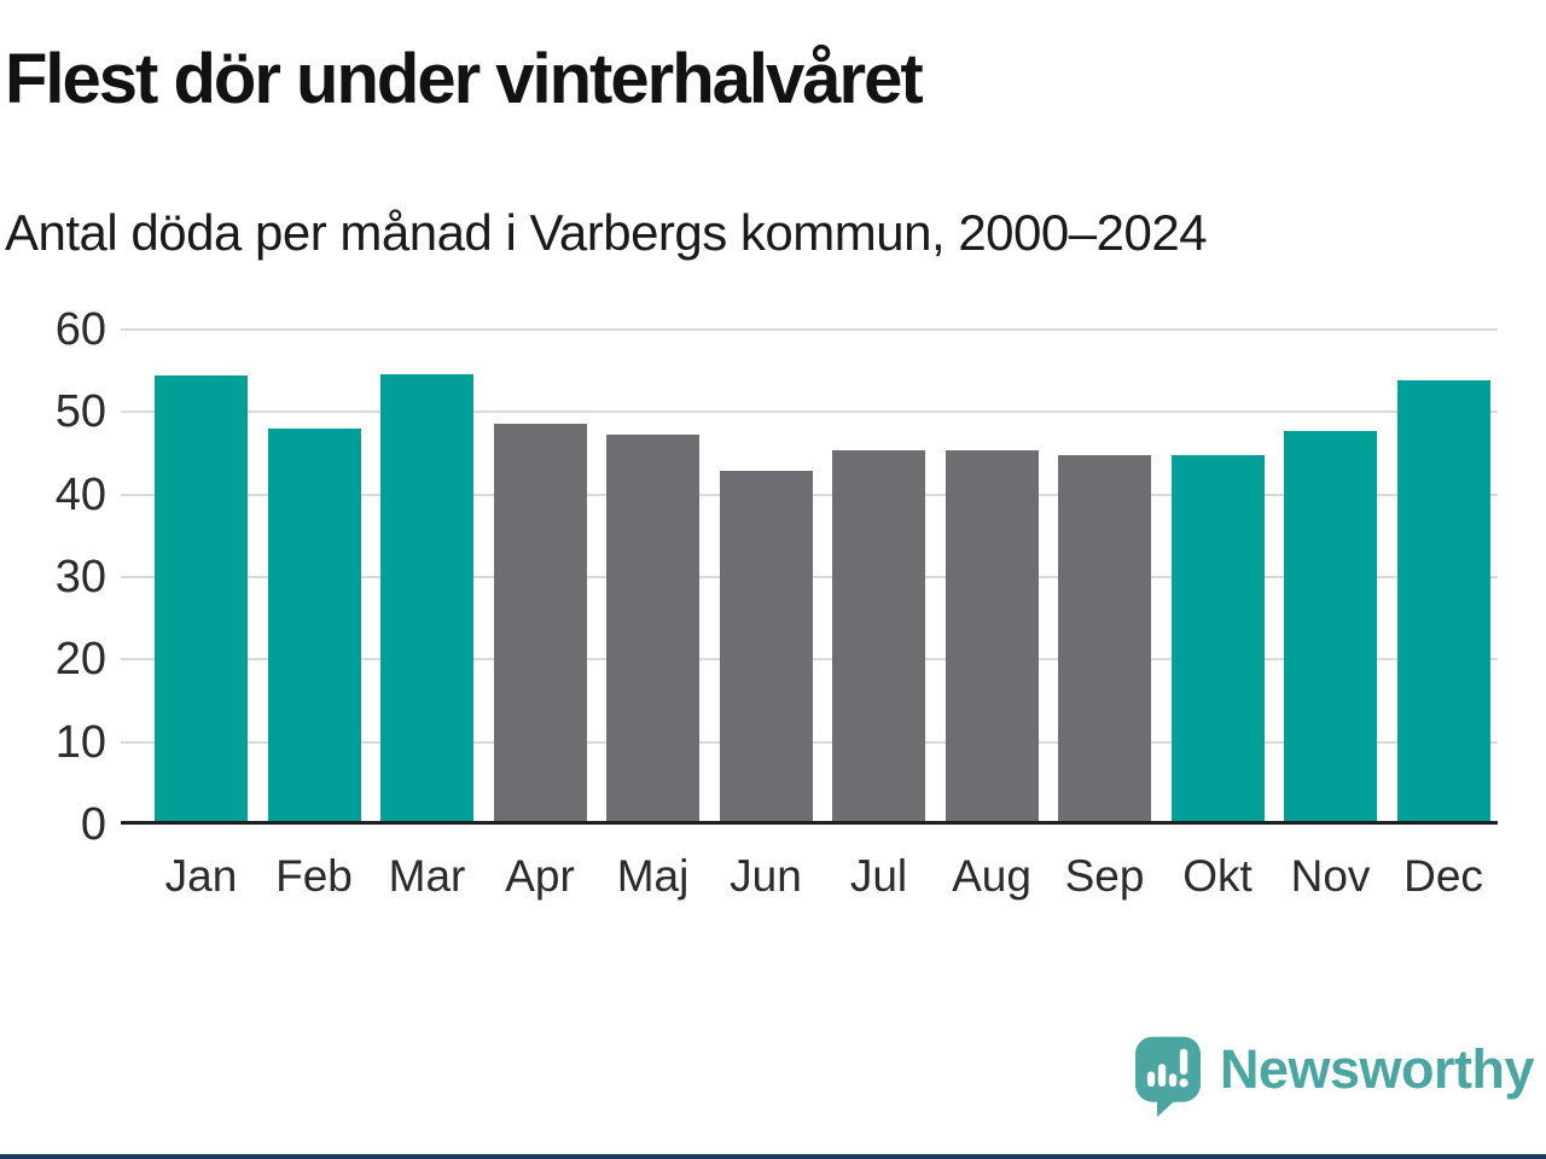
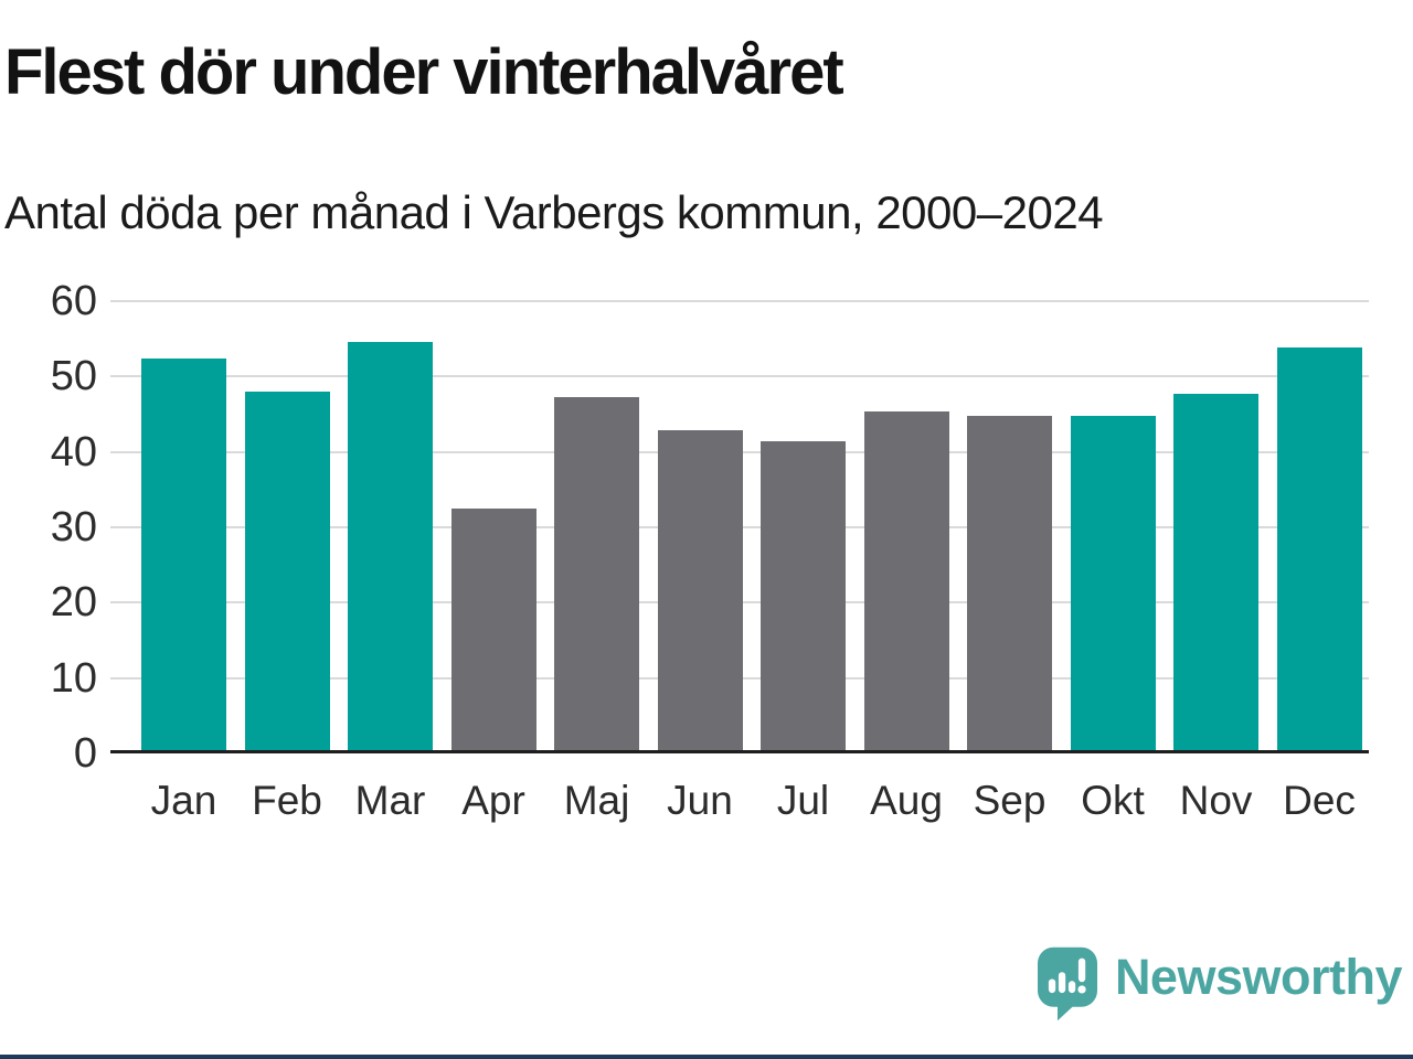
Jan: 54 -> 52
Apr: 48 -> 32
Jul: 45 -> 41
